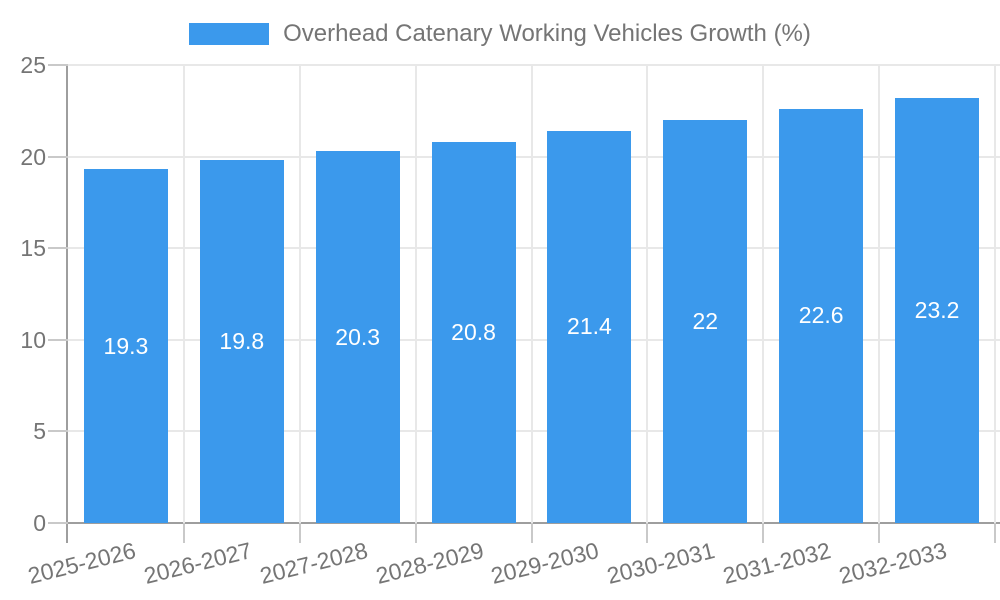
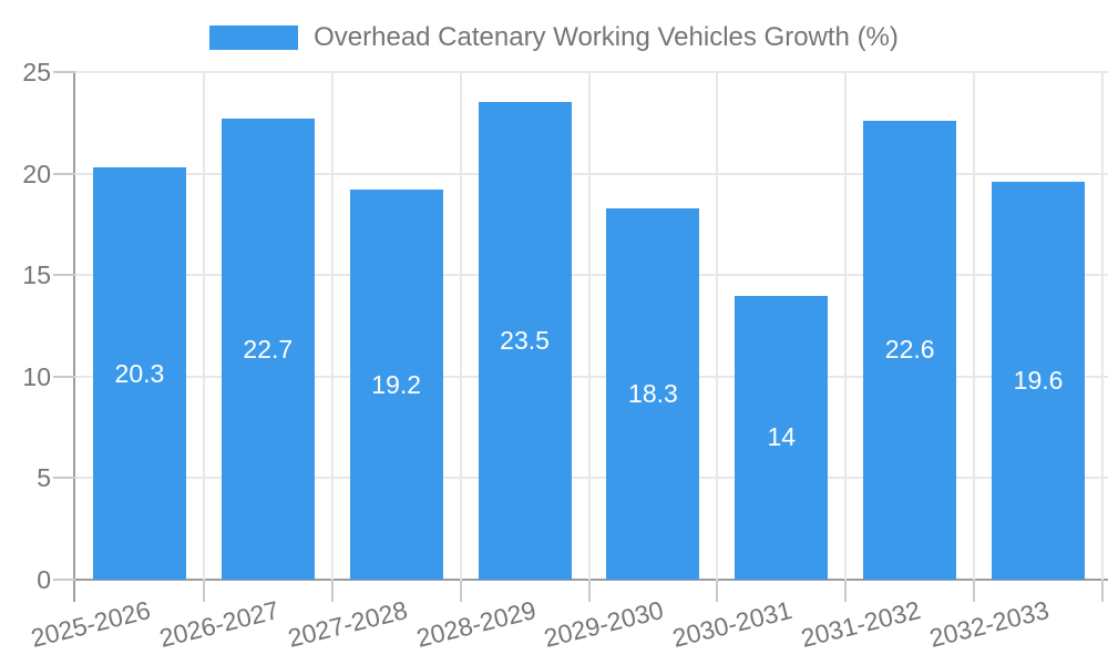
2025-2026: 19.3 -> 20.3
2026-2027: 19.8 -> 22.7
2027-2028: 20.3 -> 19.2
2028-2029: 20.8 -> 23.5
2029-2030: 21.4 -> 18.3
2030-2031: 22 -> 14
2032-2033: 23.2 -> 19.6
